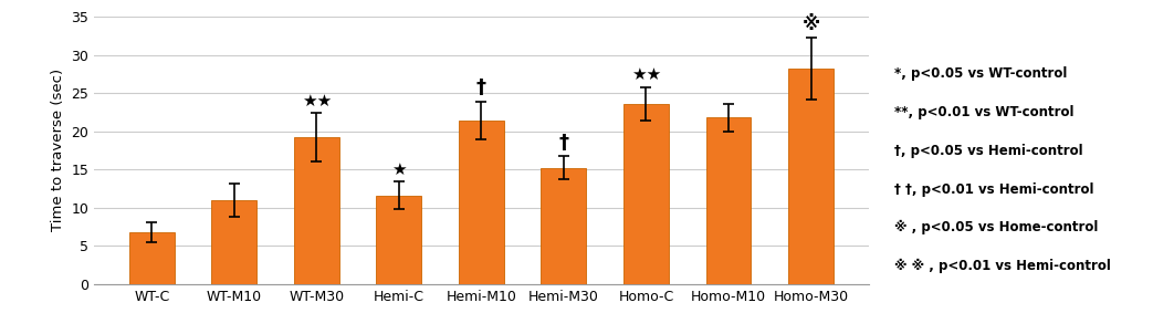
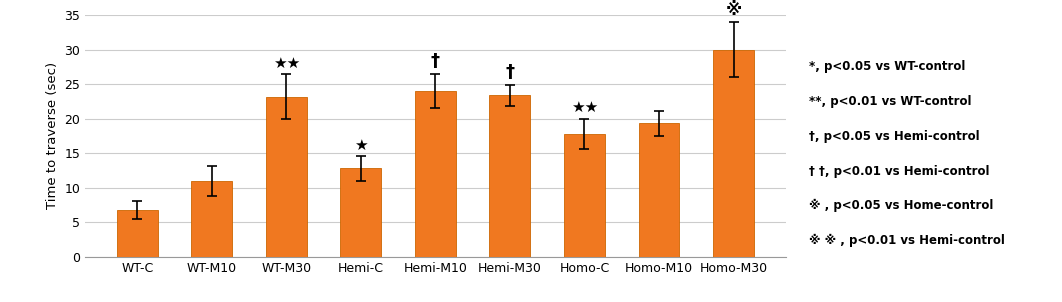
WT-M30: 19.2 -> 23.2
Hemi-C: 11.6 -> 12.8
Hemi-M10: 21.4 -> 24.0
Hemi-M30: 15.2 -> 23.4
Homo-C: 23.6 -> 17.8
Homo-M10: 21.8 -> 19.3
Homo-M30: 28.2 -> 30.0
